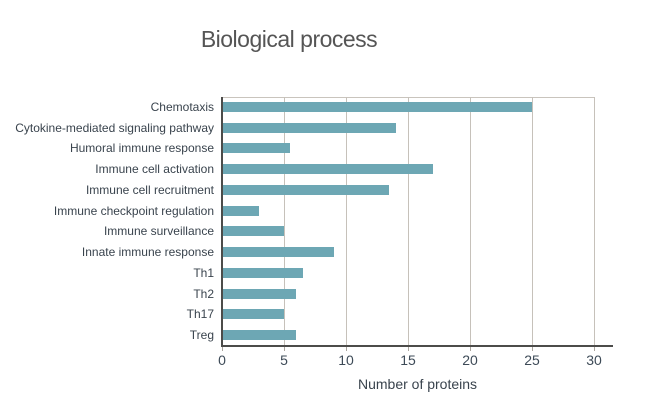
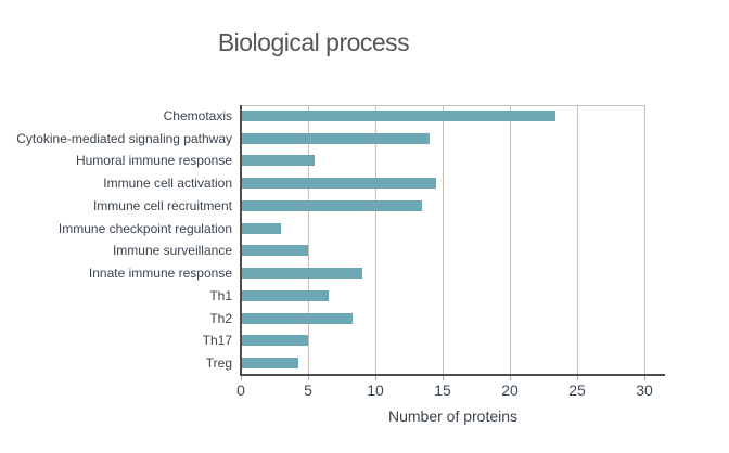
Chemotaxis: 25.0 -> 23.4
Immune cell activation: 17.0 -> 14.5
Th2: 6.0 -> 8.3
Treg: 6.0 -> 4.3
